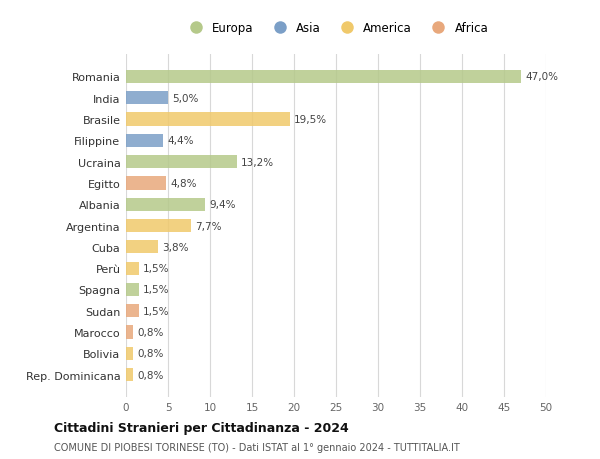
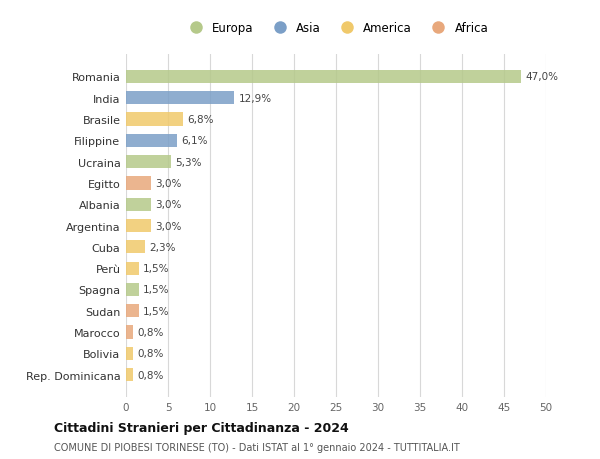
India: 5,0% -> 12,9%
Brasile: 19,5% -> 6,8%
Filippine: 4,4% -> 6,1%
Ucraina: 13,2% -> 5,3%
Egitto: 4,8% -> 3,0%
Albania: 9,4% -> 3,0%
Argentina: 7,7% -> 3,0%
Cuba: 3,8% -> 2,3%
